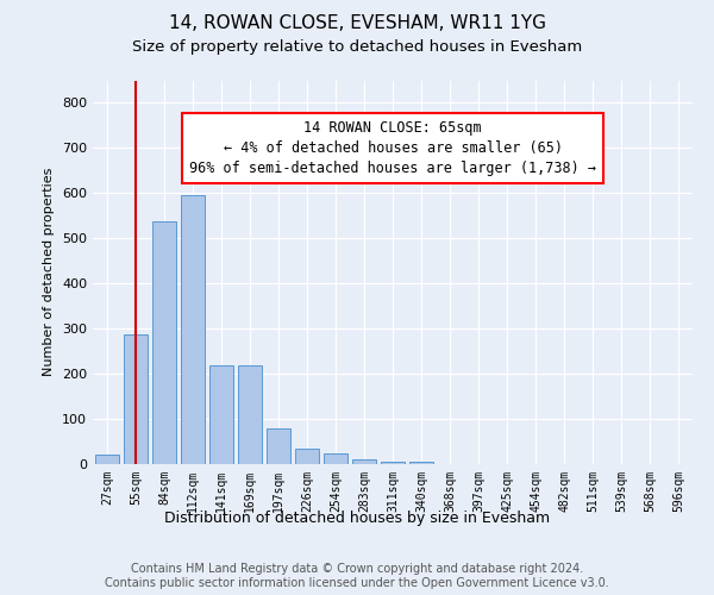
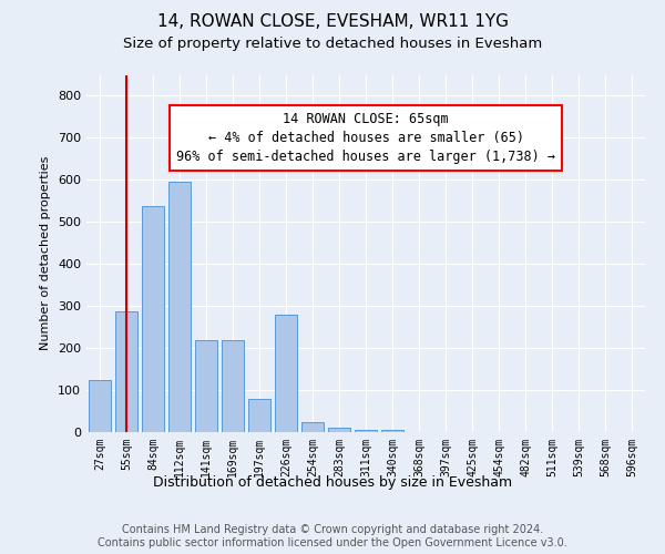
27sqm: 22 -> 125
226sqm: 35 -> 280
